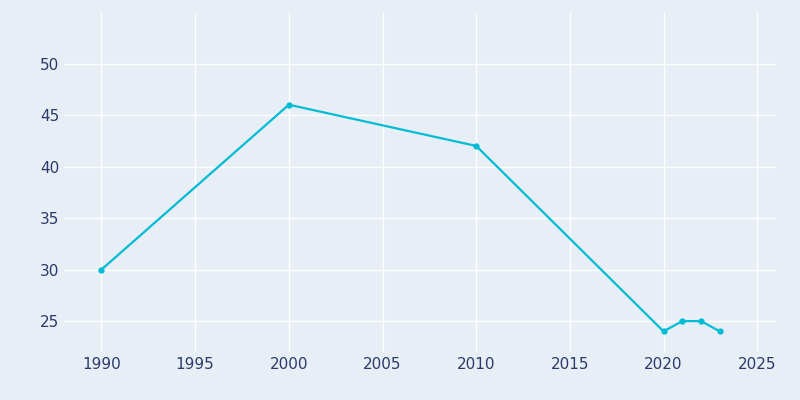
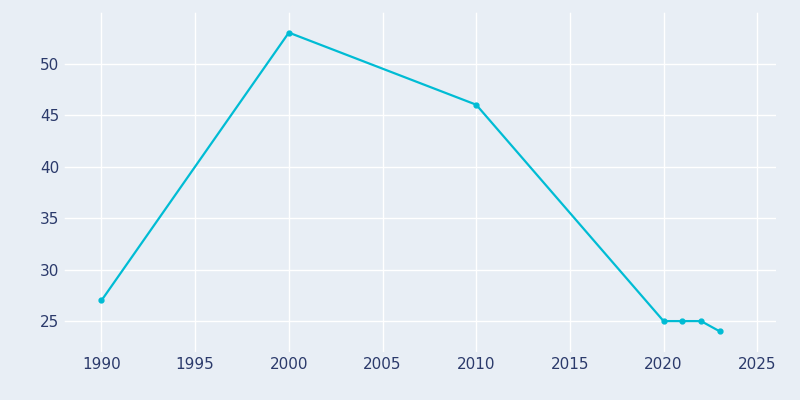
1990: 30 -> 27
2000: 46 -> 53
2010: 42 -> 46
2020: 24 -> 25
